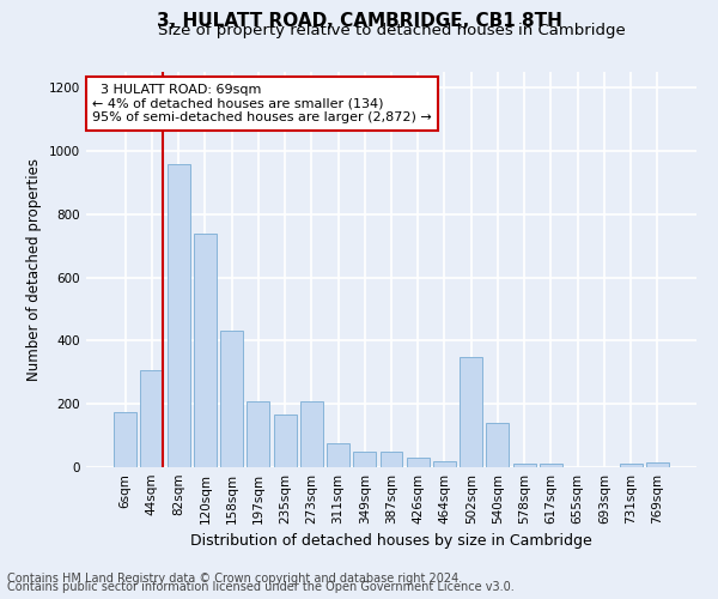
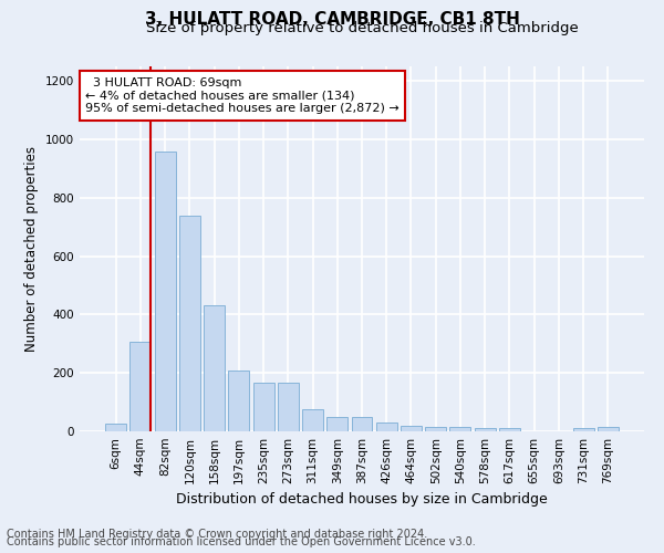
6sqm: 175 -> 25
273sqm: 210 -> 165
502sqm: 350 -> 15
540sqm: 140 -> 15
